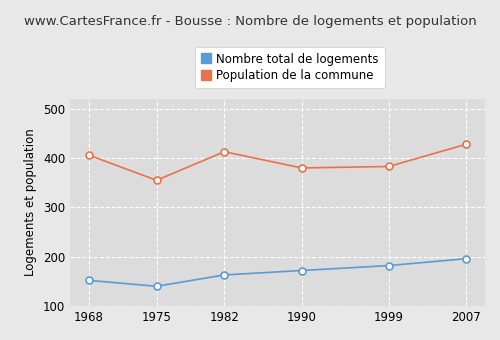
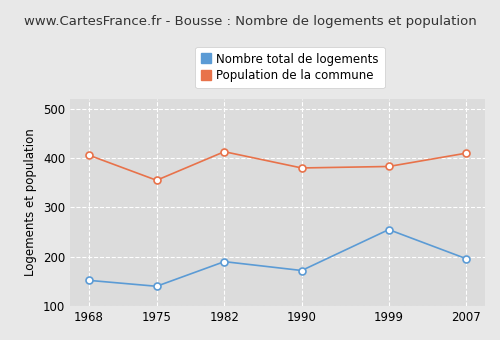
Nombre total de logements/1982: 163 -> 190
Nombre total de logements/1999: 182 -> 255
Population de la commune/2007: 428 -> 410
